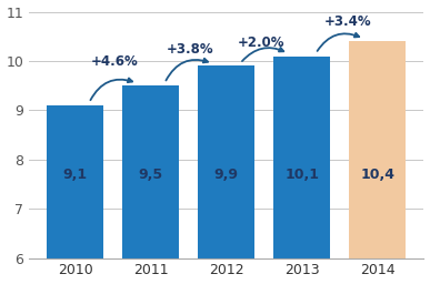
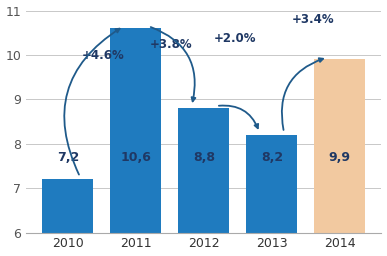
2010: 9,1 -> 7,2
2011: 9,5 -> 10,6
2012: 9,9 -> 8,8
2013: 10,1 -> 8,2
2014: 10,4 -> 9,9
